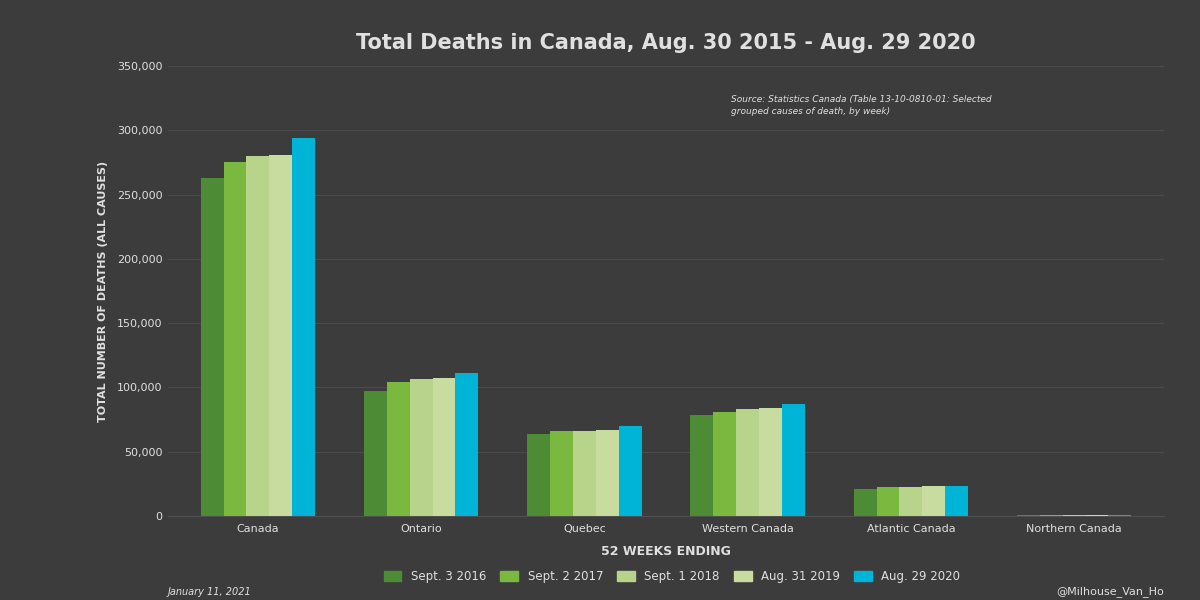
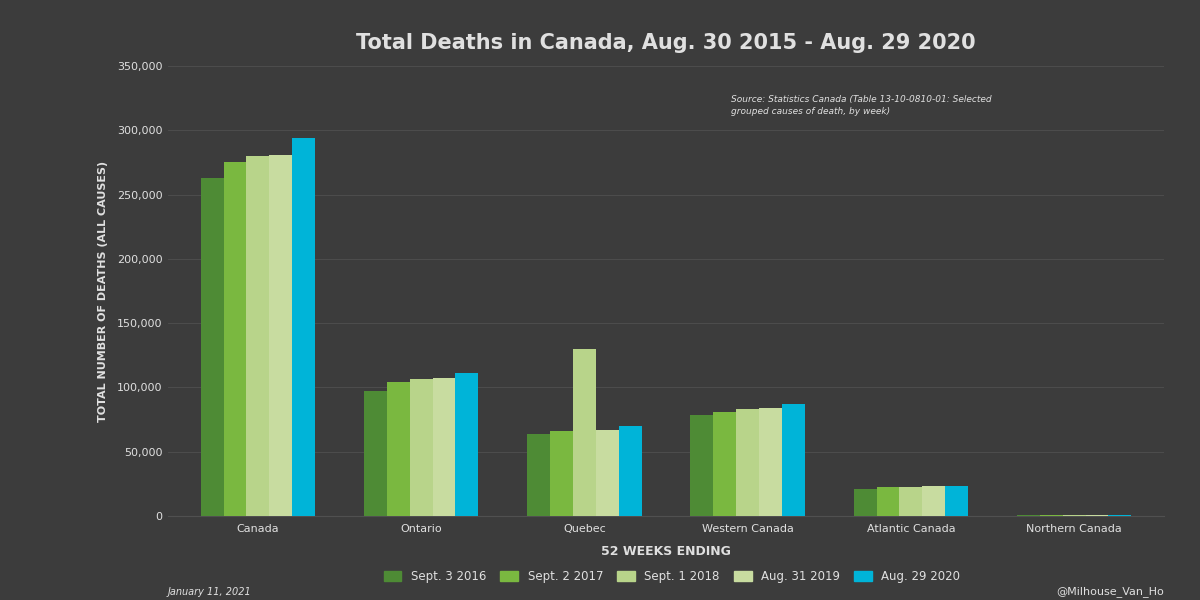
Sept. 1 2018/Quebec: 66,000 -> 130,000
